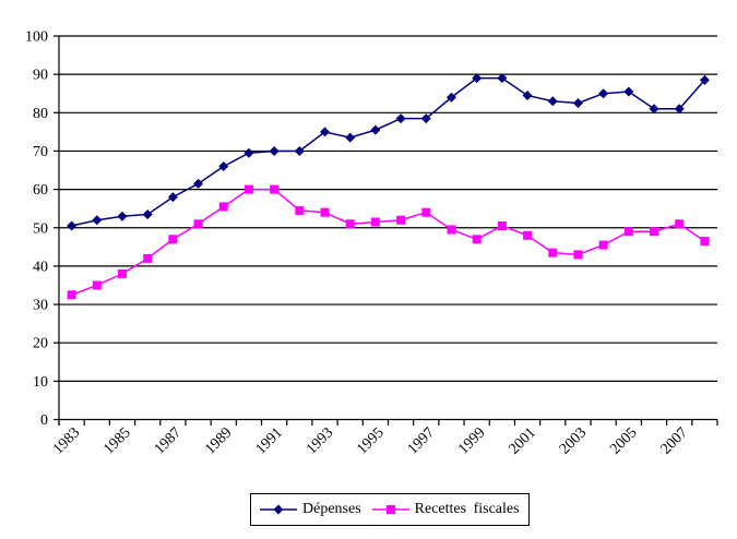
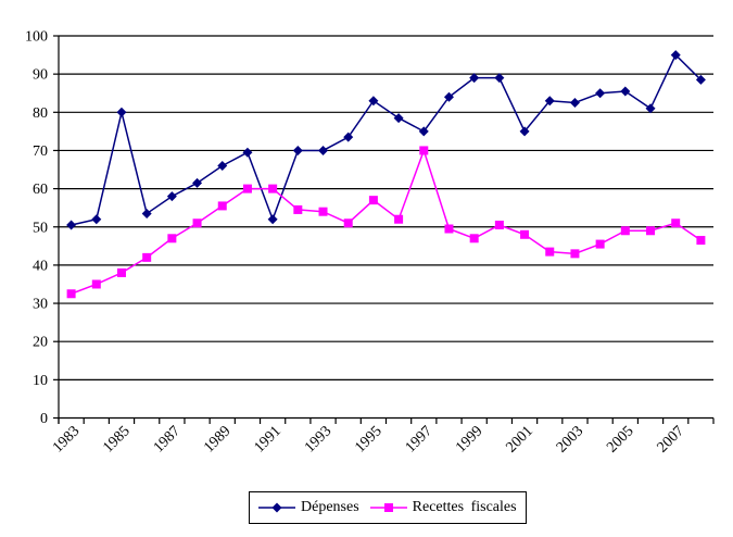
Dépenses/1985: 53 -> 80
Dépenses/1991: 70 -> 52
Dépenses/1993: 75 -> 70
Dépenses/1995: 76 -> 83
Recettes fiscales/1995: 52 -> 57
Dépenses/1997: 78 -> 75
Recettes fiscales/1997: 54 -> 70
Dépenses/2001: 84 -> 75
Dépenses/2007: 81 -> 95
